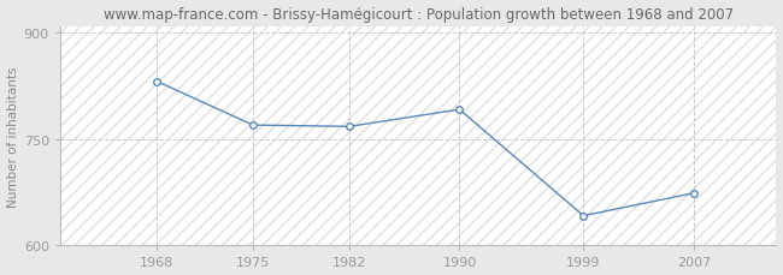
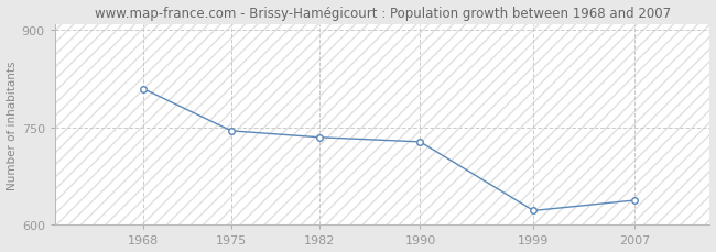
1968: 832 -> 810
1975: 770 -> 745
1982: 768 -> 735
1990: 792 -> 728
1999: 642 -> 622
2007: 674 -> 638
